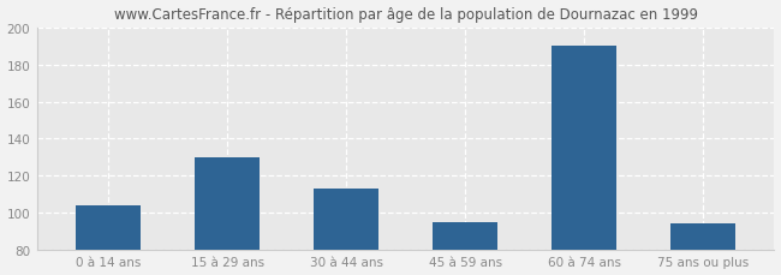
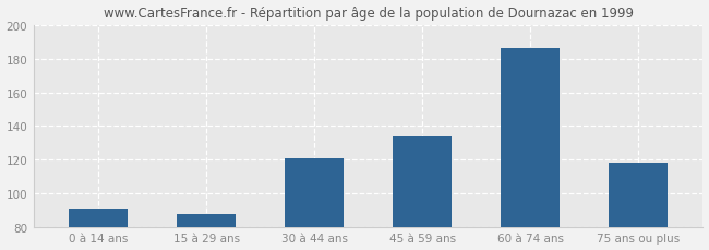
0 à 14 ans: 104 -> 91
15 à 29 ans: 130 -> 88
30 à 44 ans: 113 -> 121
45 à 59 ans: 95 -> 134
60 à 74 ans: 190 -> 186
75 ans ou plus: 94 -> 118
